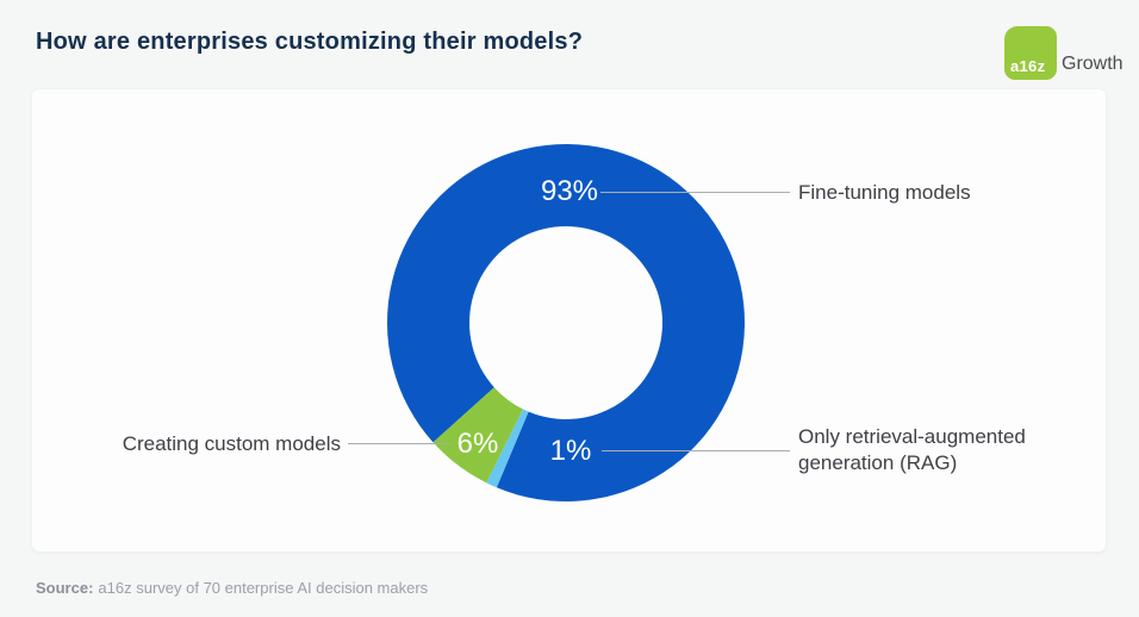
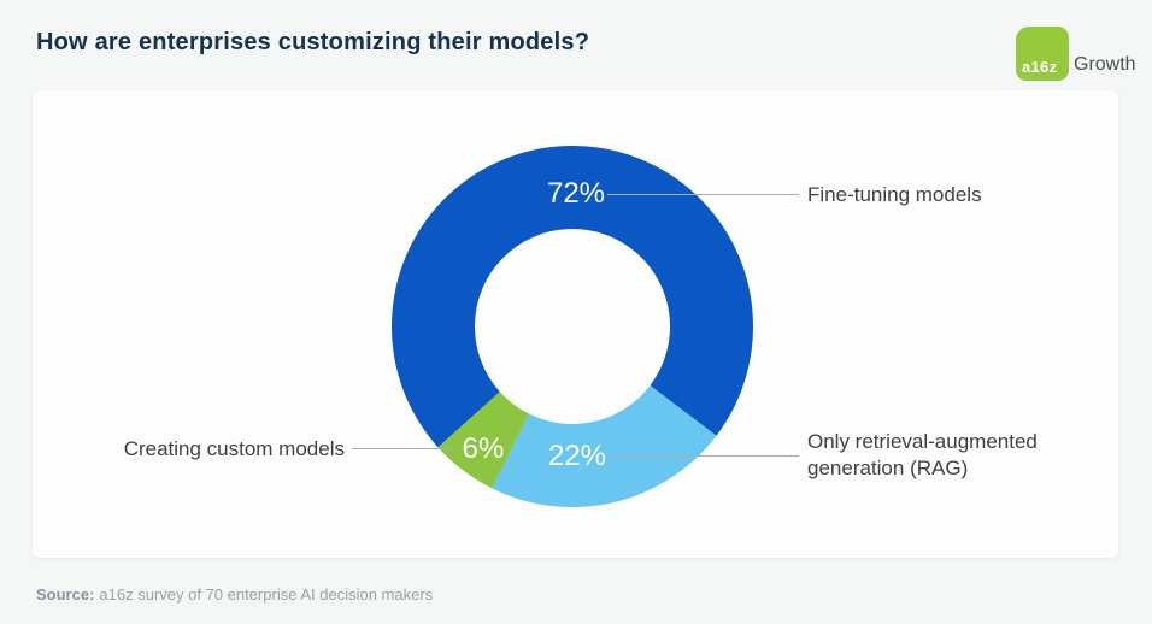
Fine-tuning models: 93% -> 72%
Only retrieval-augmented generation (RAG): 1% -> 22%
